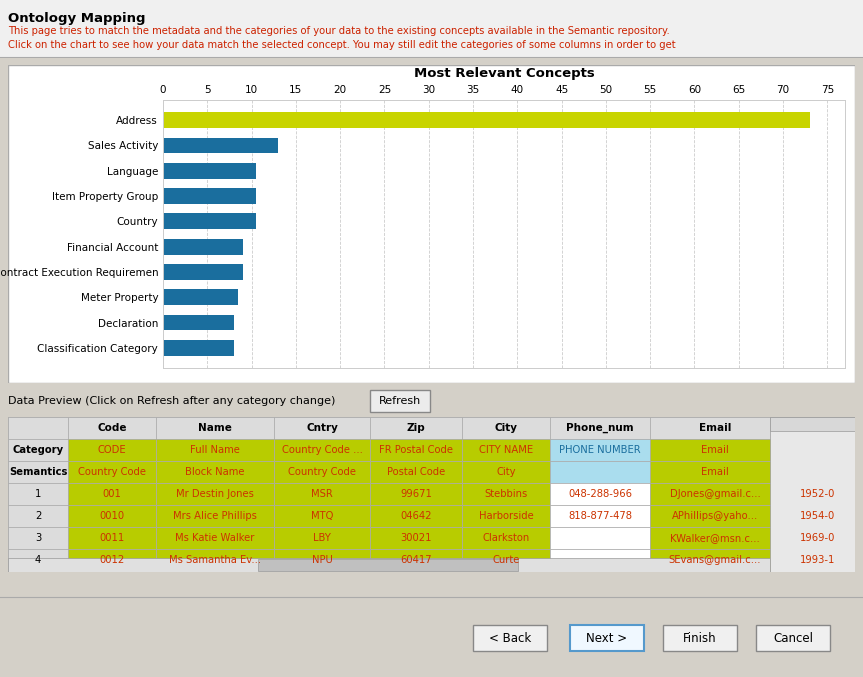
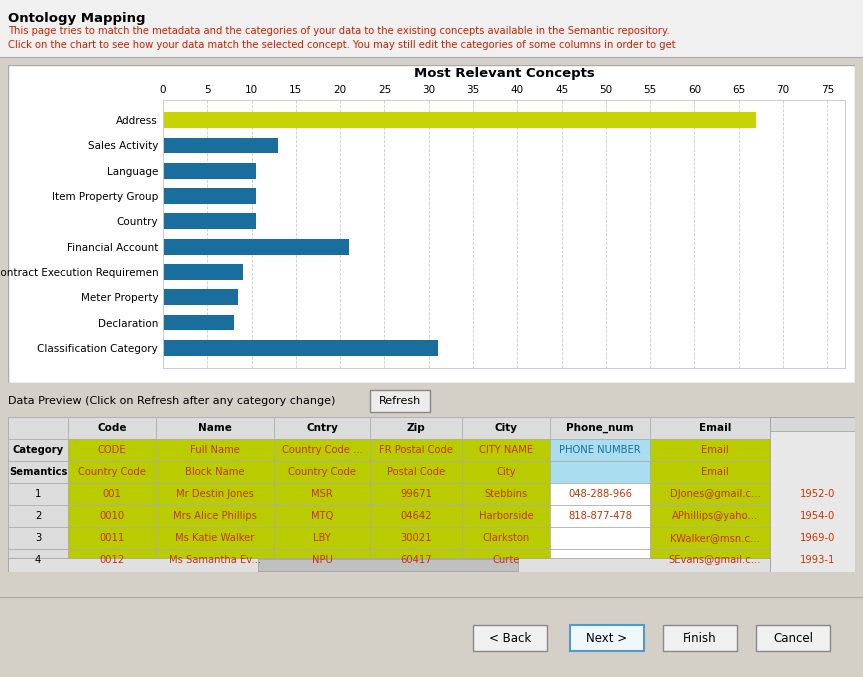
Address: 73.0 -> 67.0
Financial Account: 9.0 -> 21.0
Classification Category: 8.0 -> 31.0
